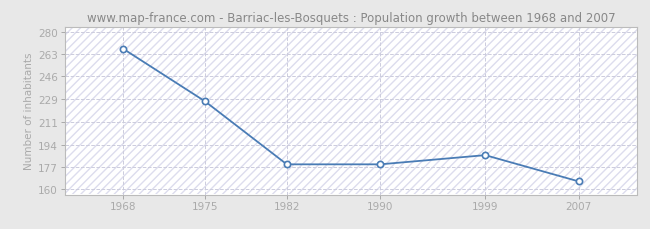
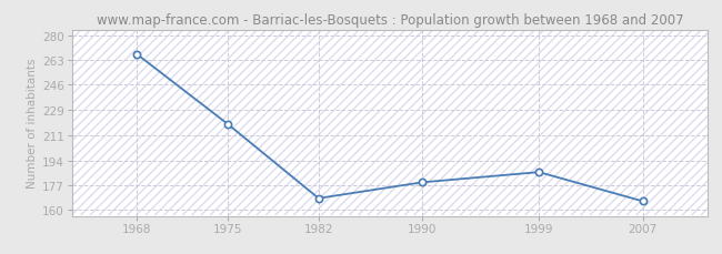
1975: 227 -> 219
1982: 179 -> 168
